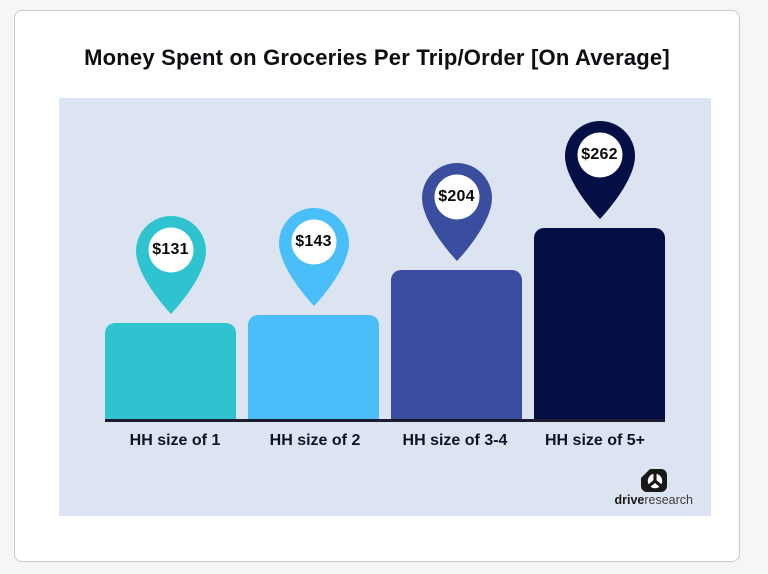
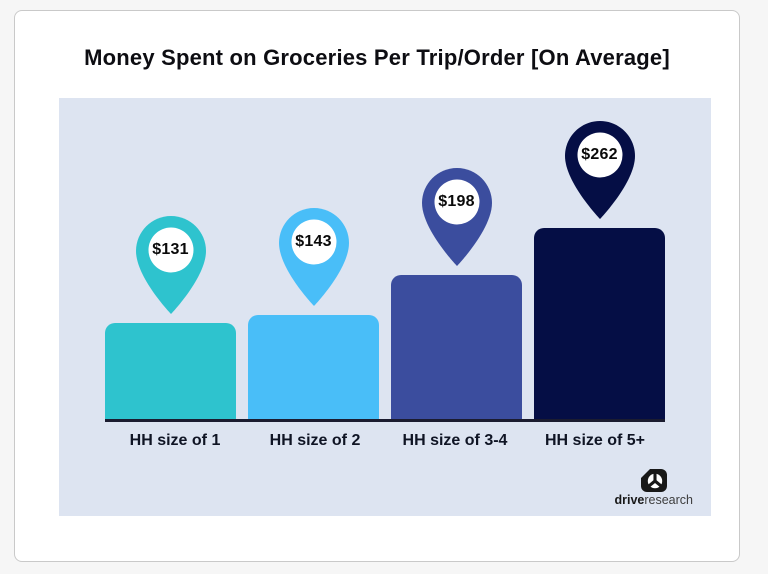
HH size of 3-4: $204 -> $198
